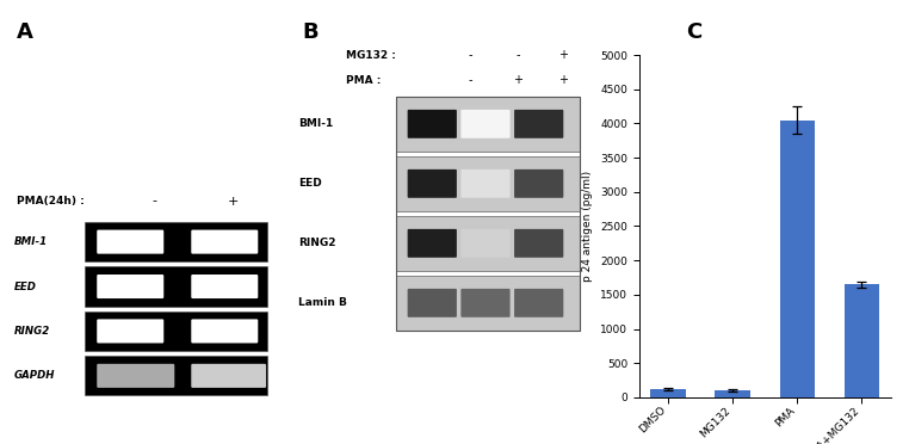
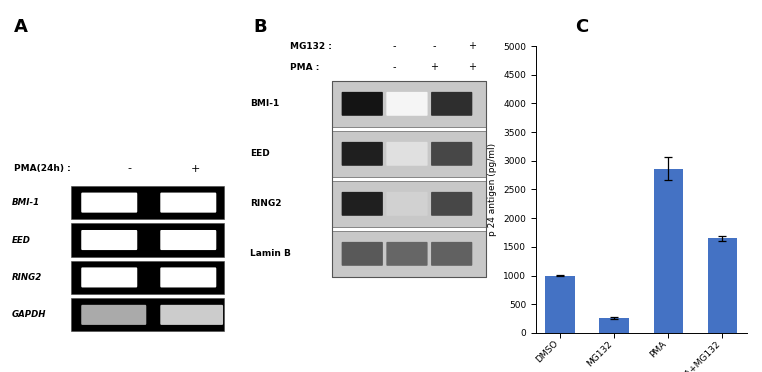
DMSO: 120 -> 1000
MG132: 100 -> 260
PMA: 4050 -> 2860
